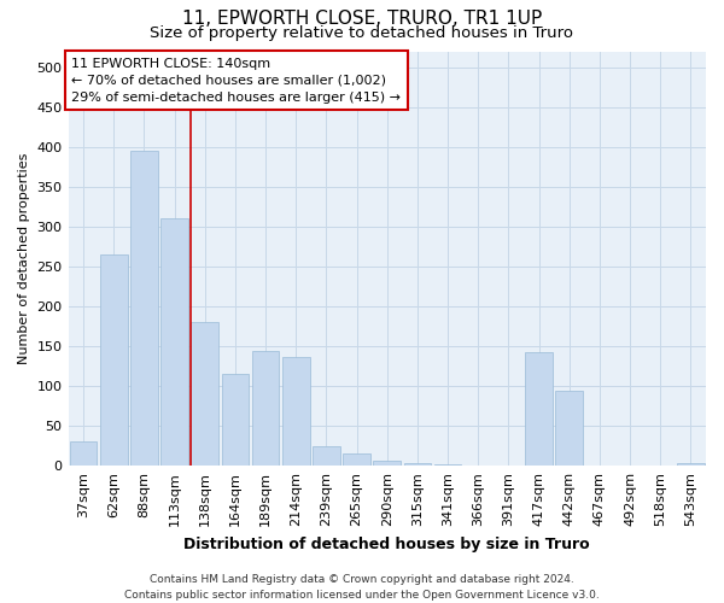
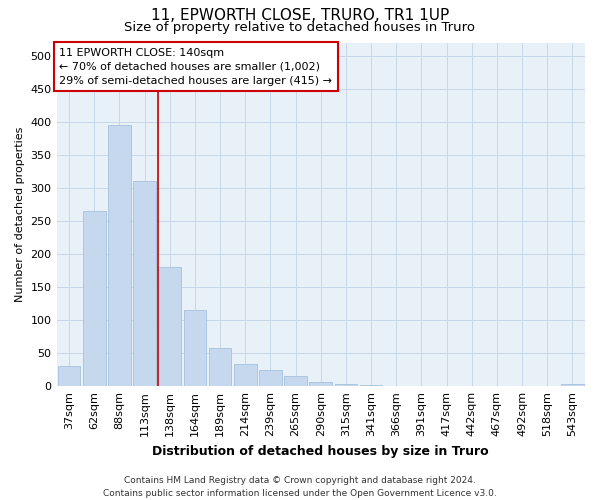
189sqm: 144 -> 58
214sqm: 136 -> 33
417sqm: 142 -> 1
442sqm: 94 -> 1
